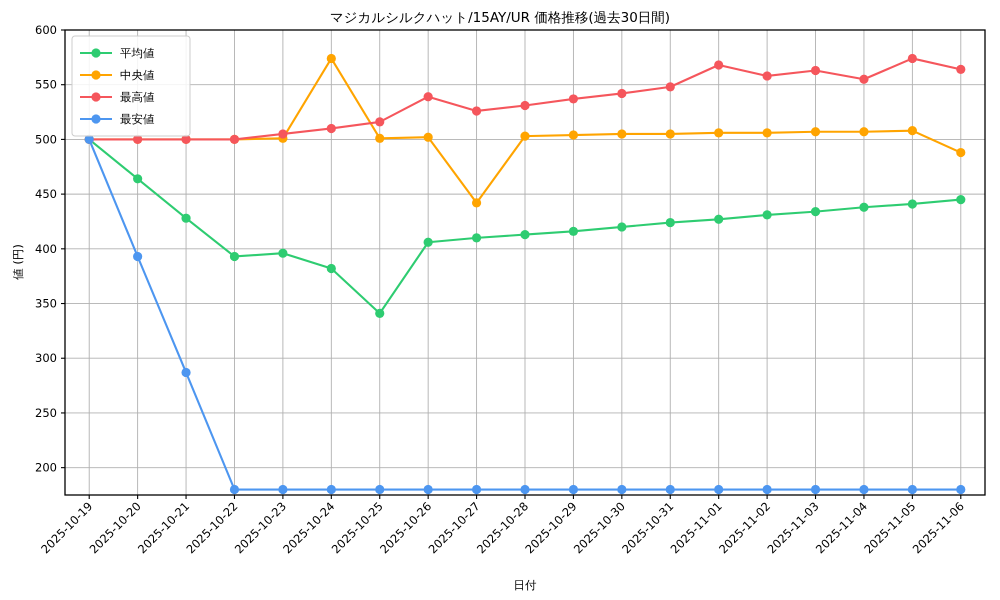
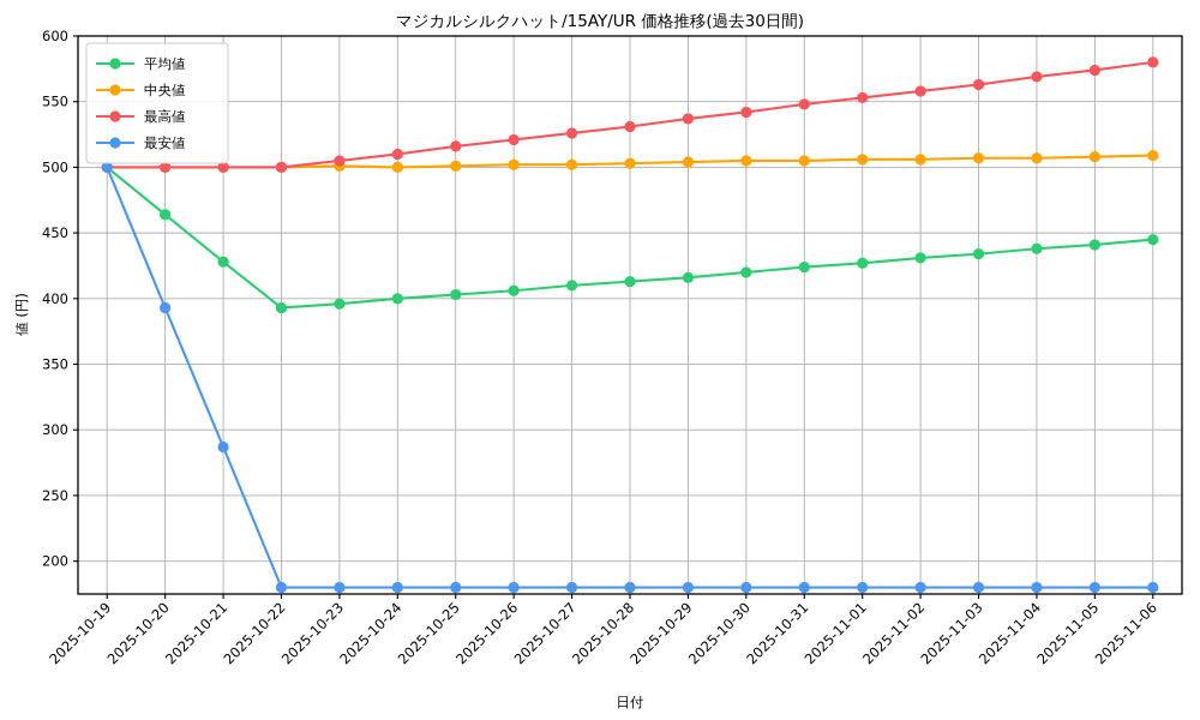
平均値/2025-10-24: 382 -> 400
中央値/2025-10-24: 574 -> 500
平均値/2025-10-25: 341 -> 403
最高値/2025-10-26: 539 -> 521
中央値/2025-10-27: 442 -> 502
最高値/2025-11-01: 568 -> 553
最高値/2025-11-04: 555 -> 569
中央値/2025-11-06: 488 -> 509
最高値/2025-11-06: 564 -> 580
